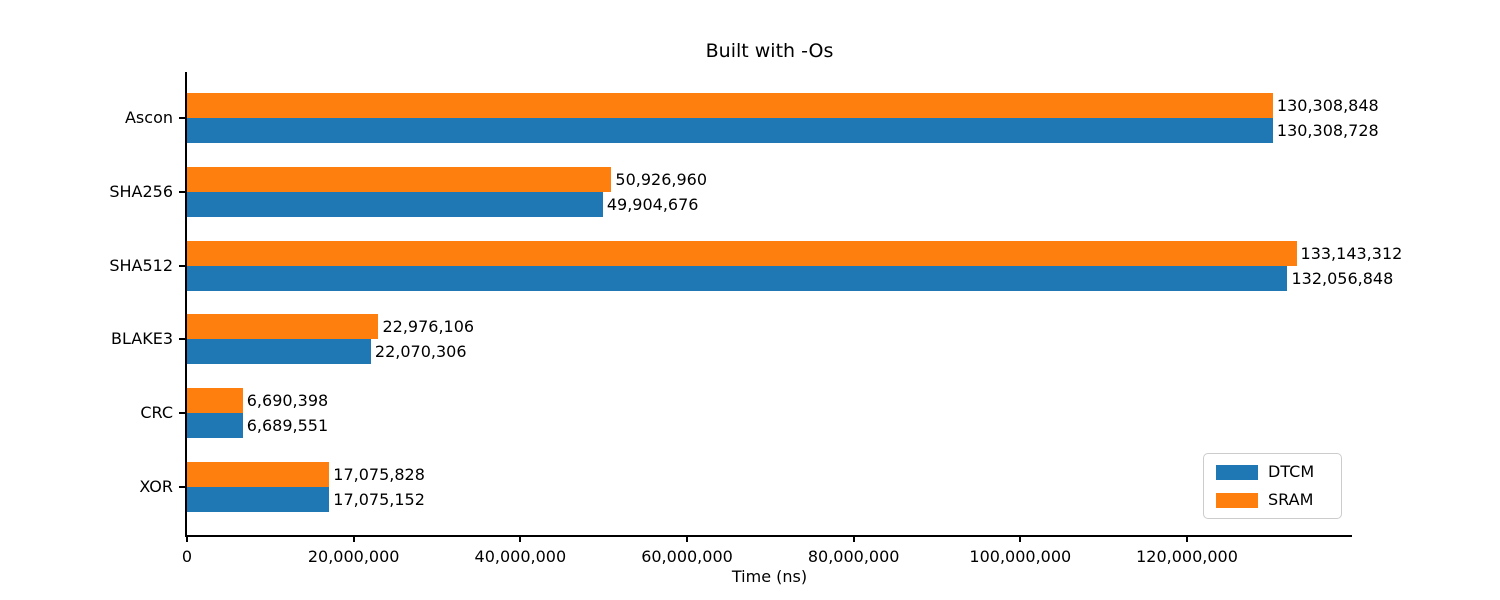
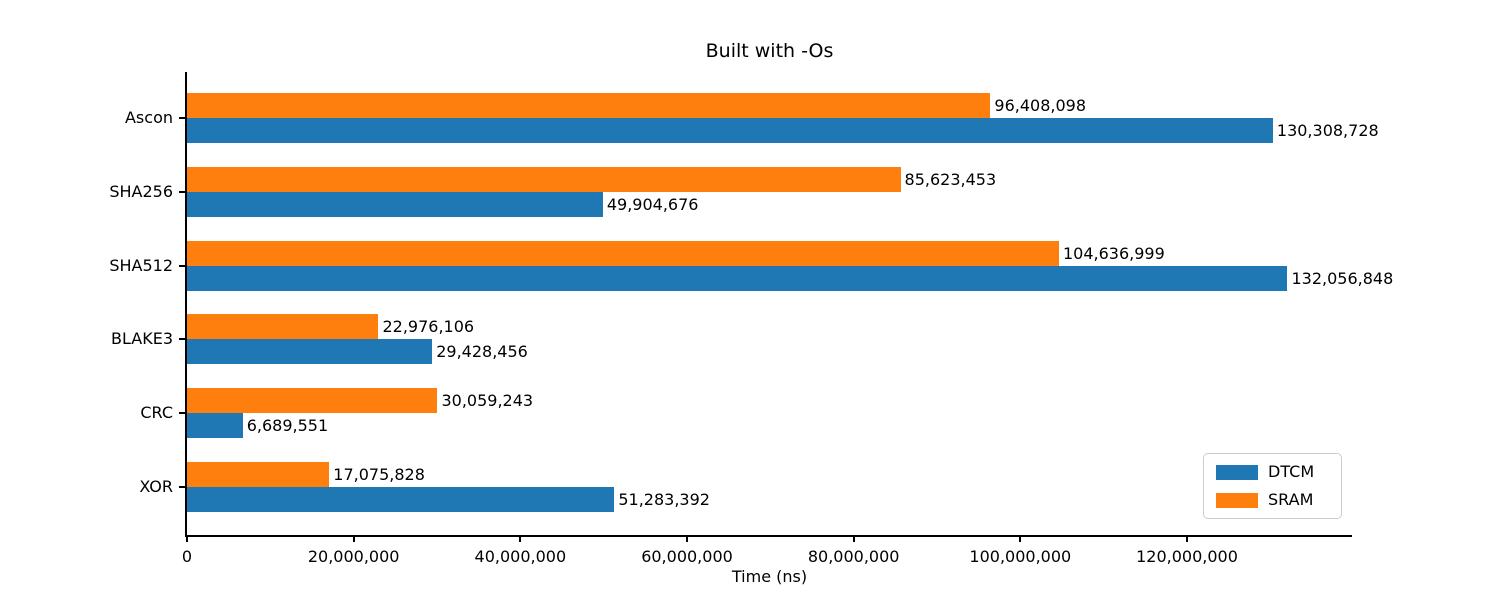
SRAM/Ascon: 130,308,848 -> 96,408,098
SRAM/SHA256: 50,926,960 -> 85,623,453
SRAM/SHA512: 133,143,312 -> 104,636,999
DTCM/BLAKE3: 22,070,306 -> 29,428,456
SRAM/CRC: 6,690,398 -> 30,059,243
DTCM/XOR: 17,075,152 -> 51,283,392
